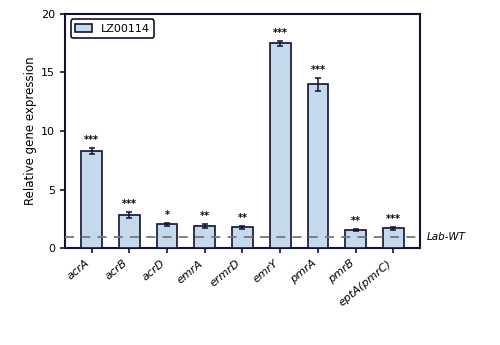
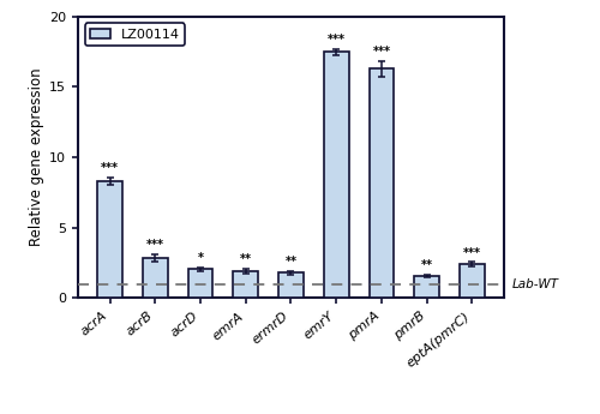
pmrA: 14.0 -> 16.3
eptA(pmrC): 1.7 -> 2.4
